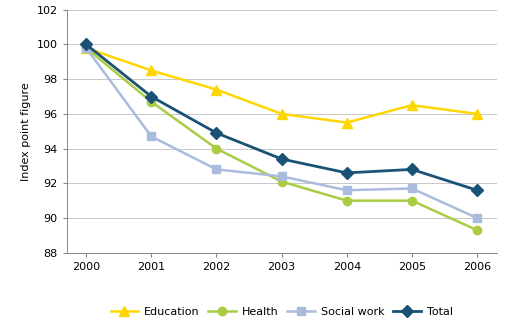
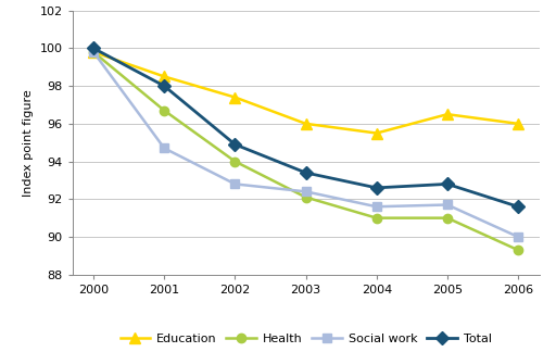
Total/2001: 97.0 -> 98.0
